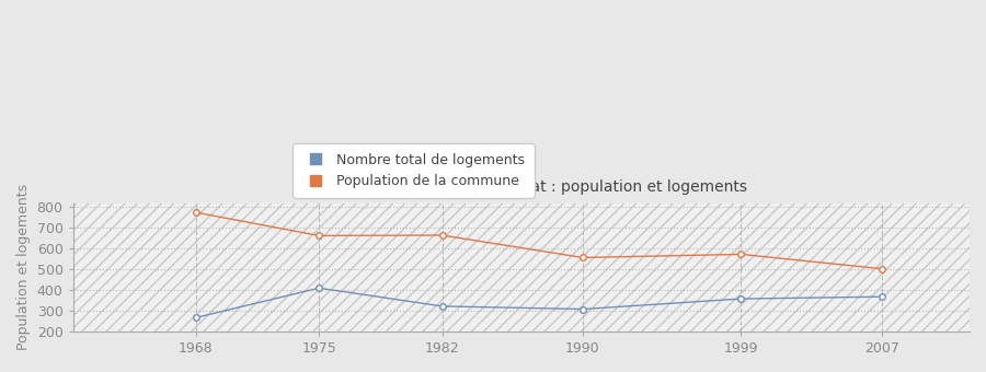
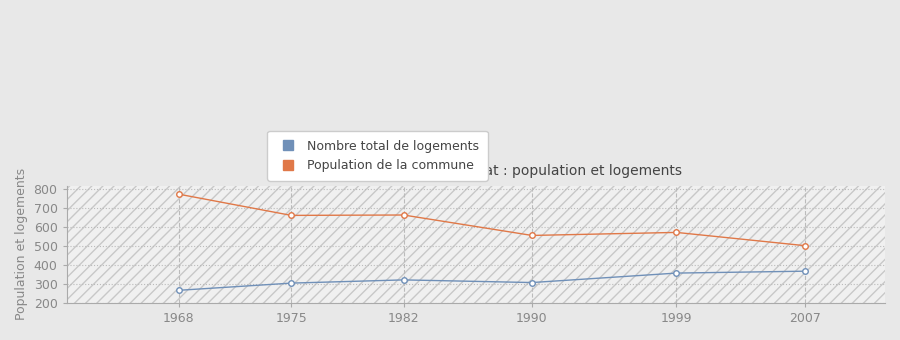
Nombre total de logements/1975: 410 -> 300
